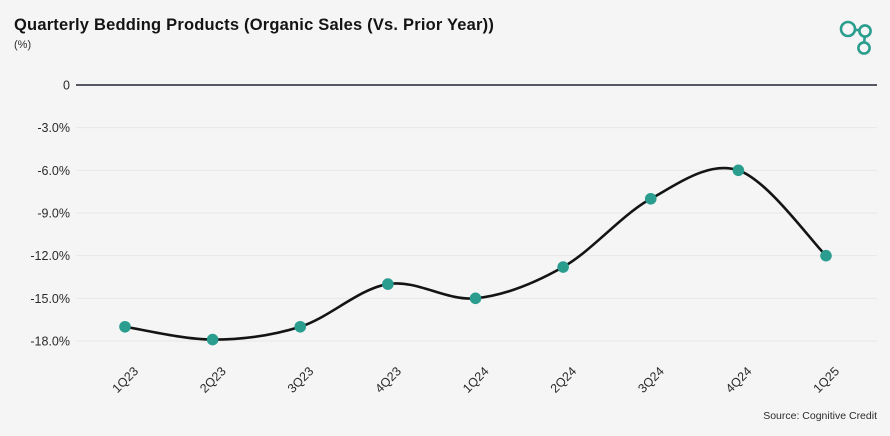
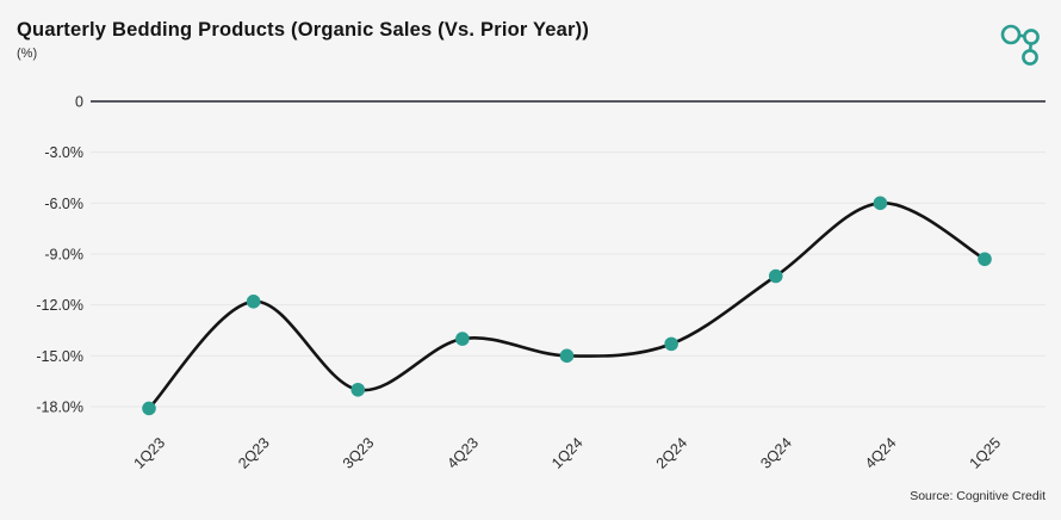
1Q23: -17.0 -> -18.1
2Q23: -17.9 -> -11.8
2Q24: -12.8 -> -14.3
3Q24: -8.0 -> -10.3
1Q25: -12.0 -> -9.3
